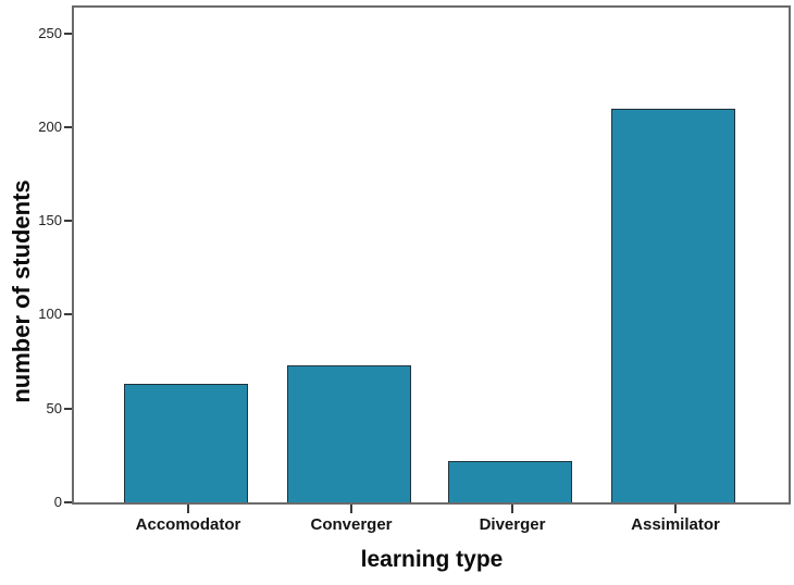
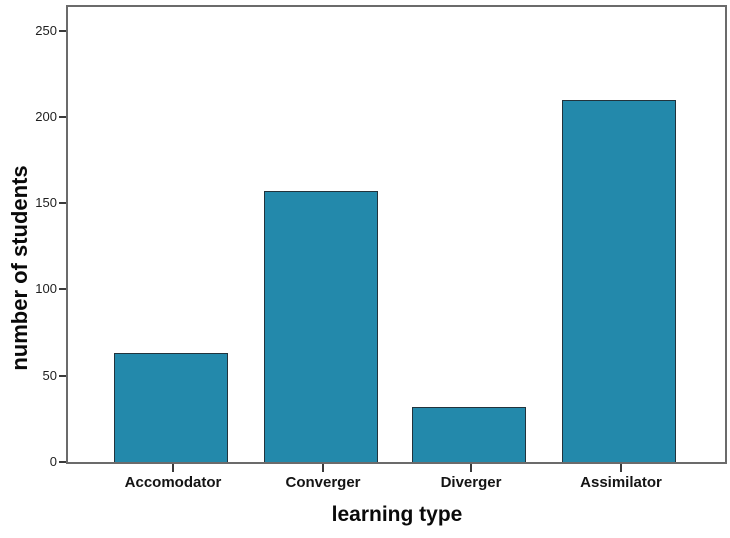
Converger: 73 -> 157
Diverger: 22 -> 32
